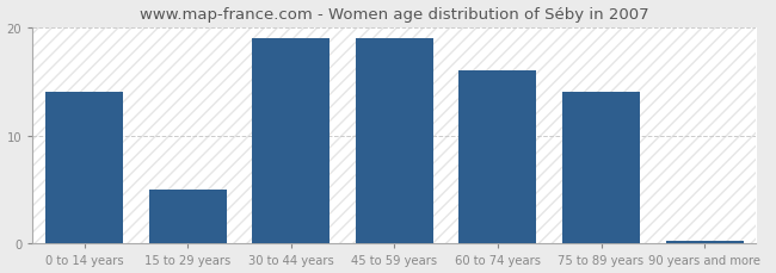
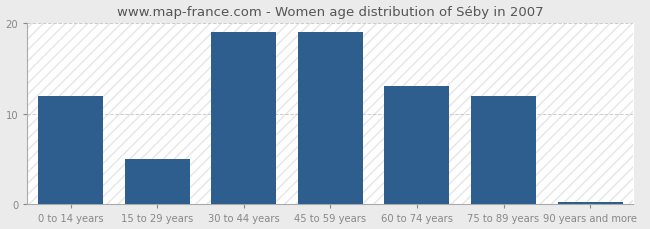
0 to 14 years: 14.0 -> 12.0
60 to 74 years: 16.0 -> 13.0
75 to 89 years: 14.0 -> 12.0
